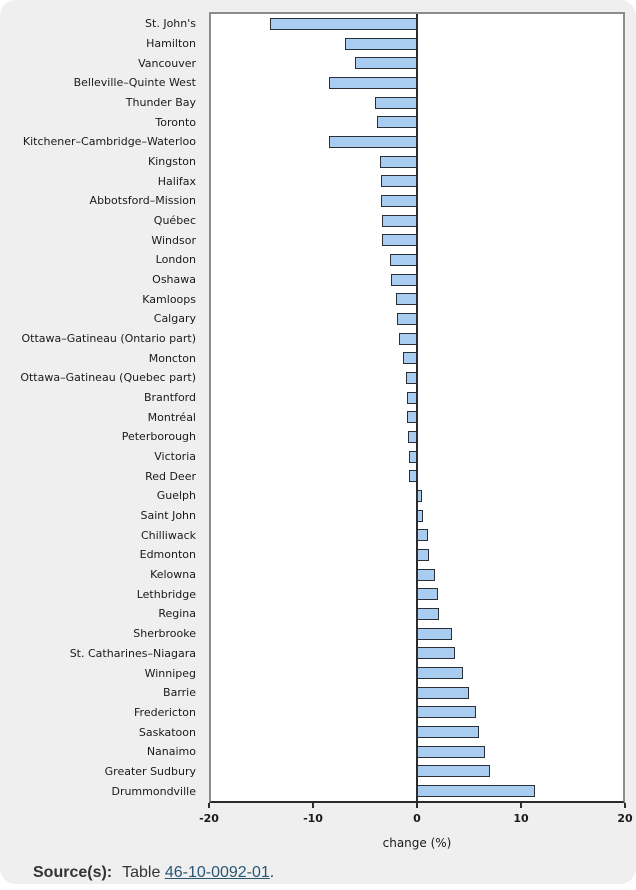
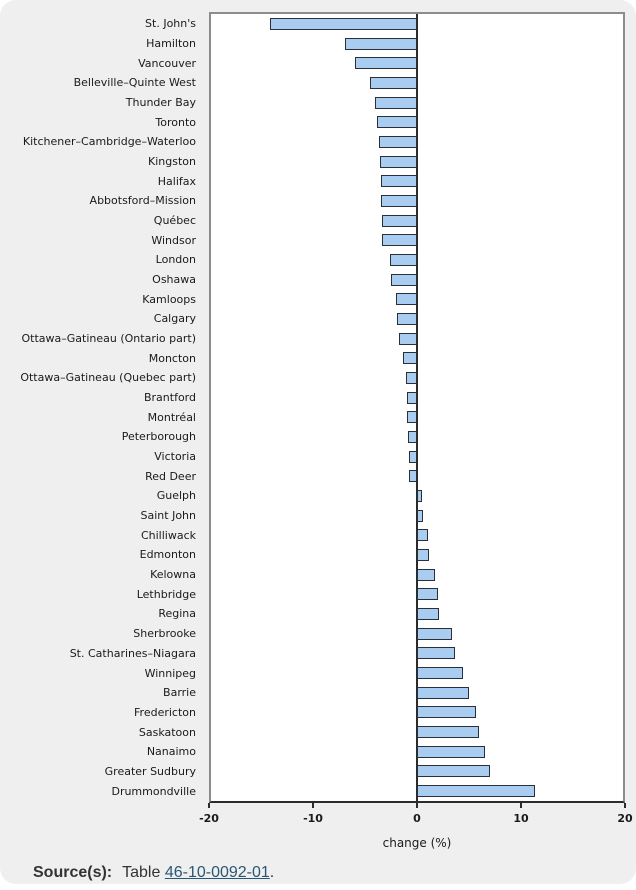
Belleville–Quinte West: -8.5 -> -4.6
Kitchener–Cambridge–Waterloo: -8.5 -> -3.7
